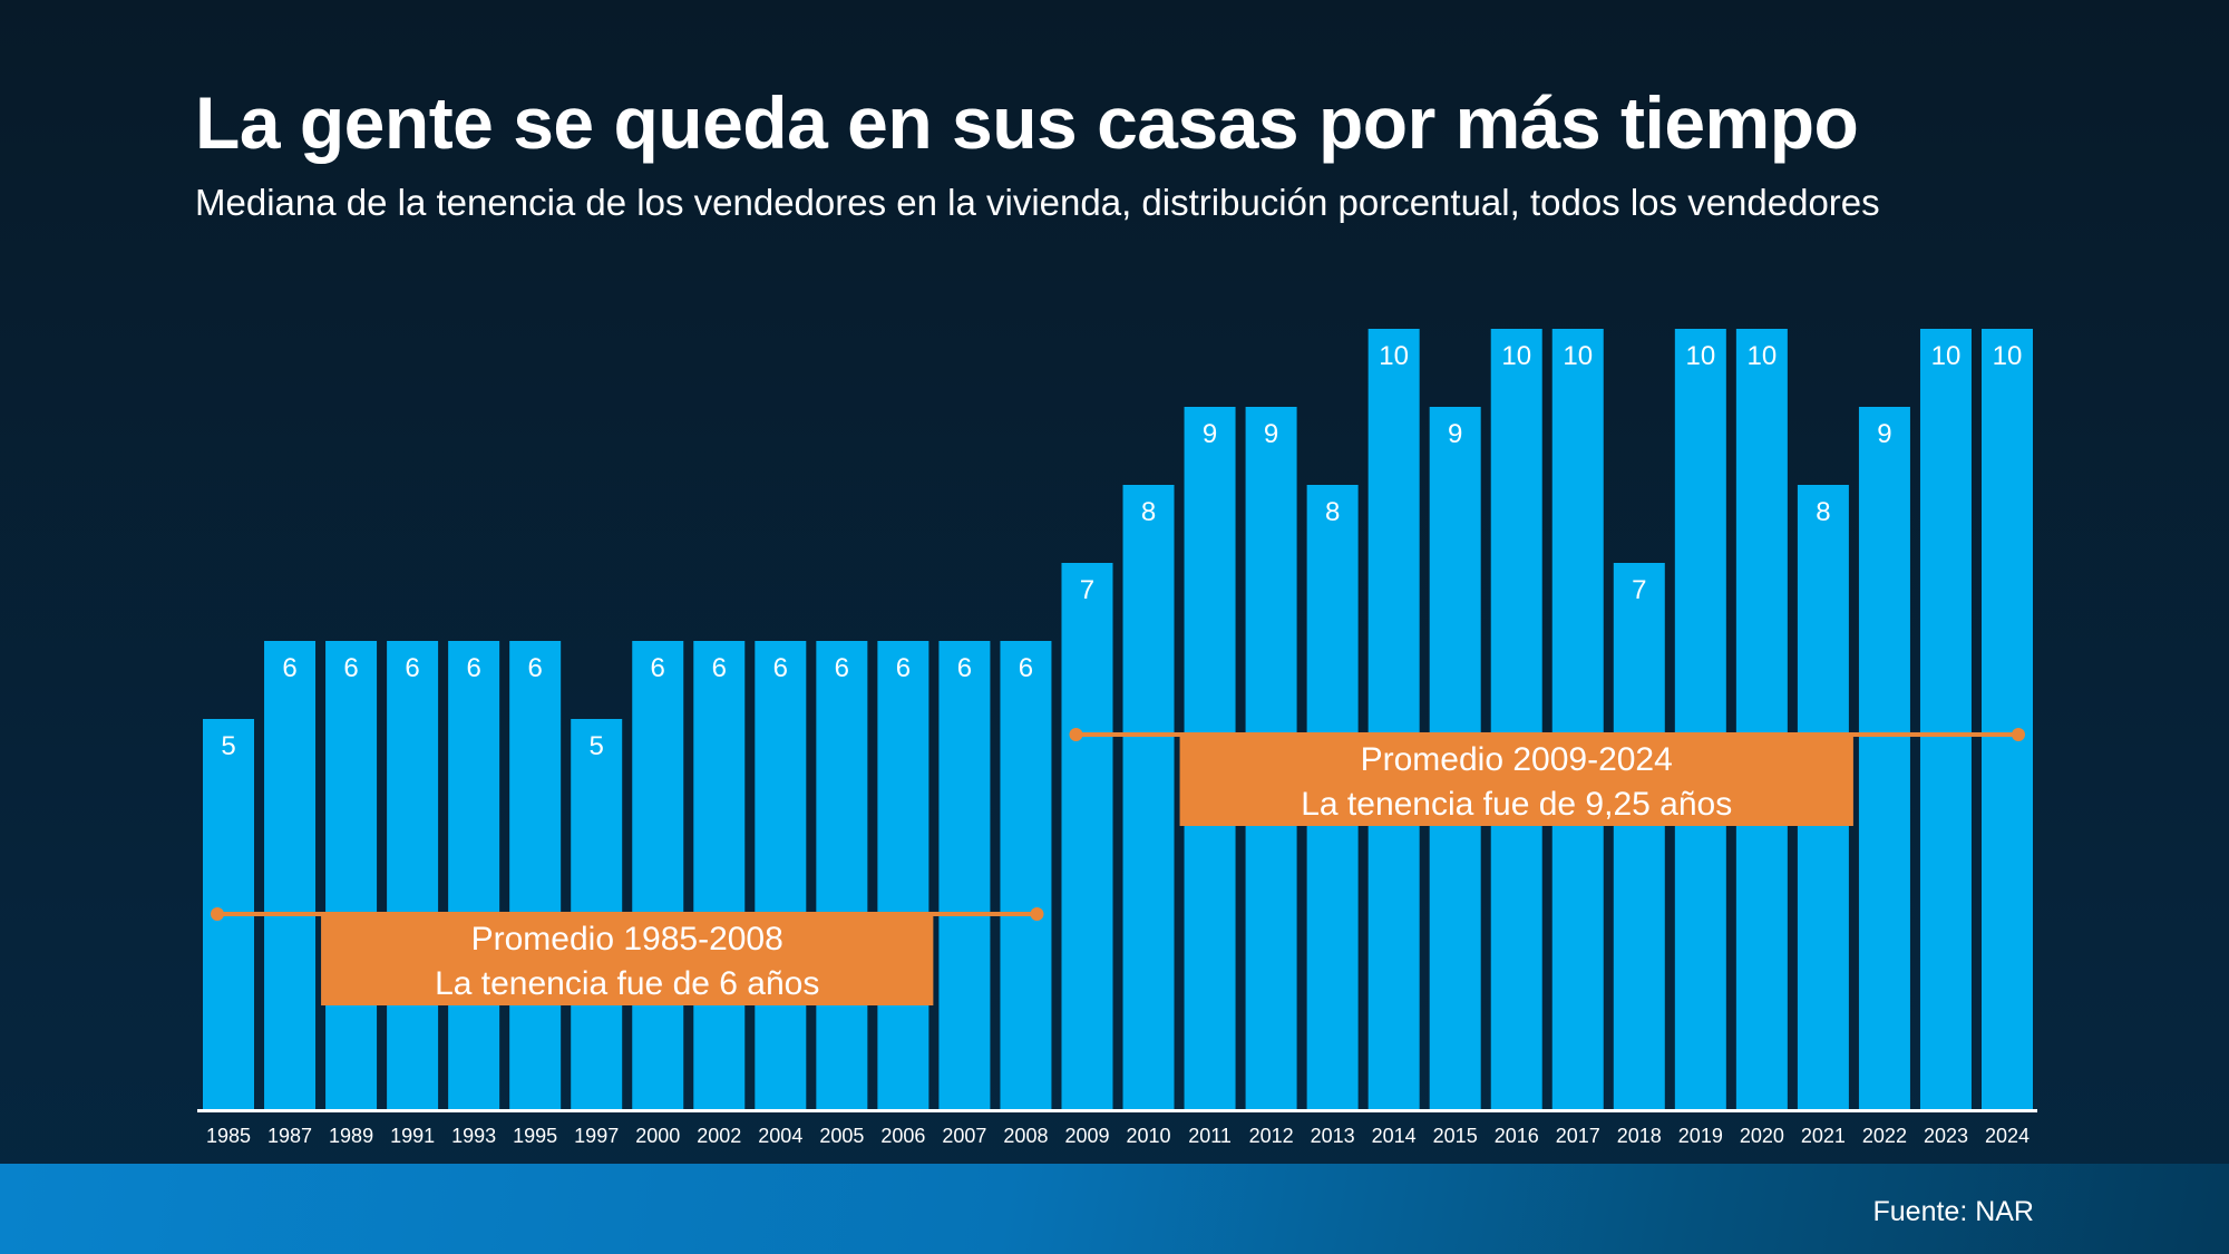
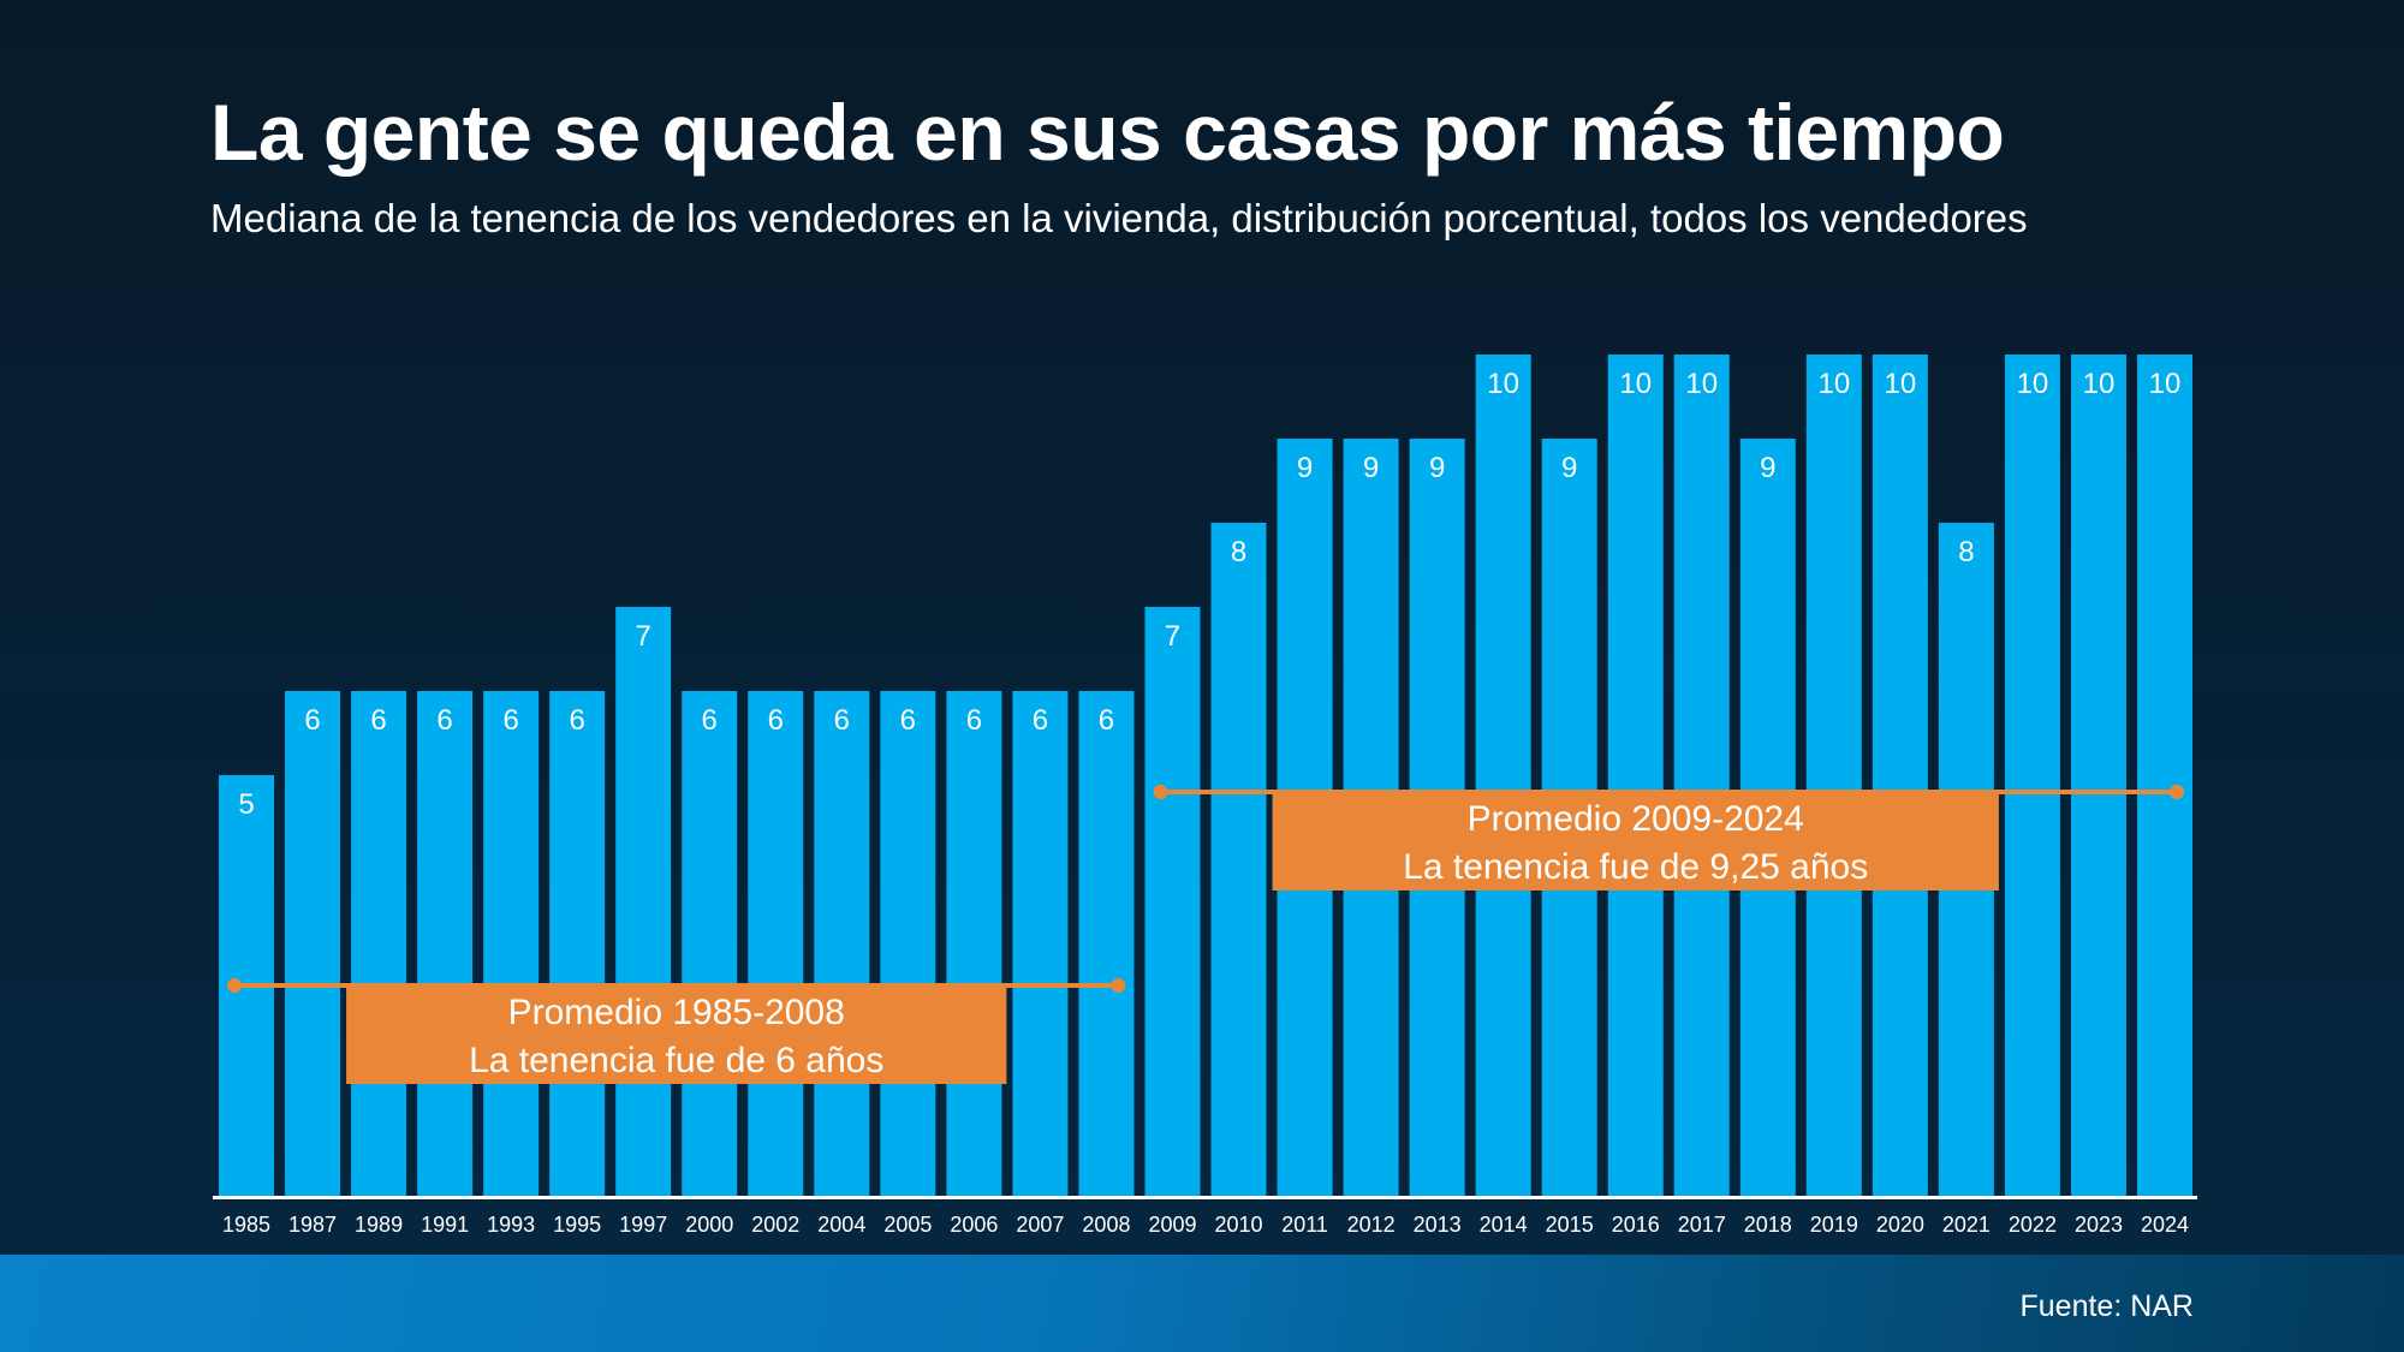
1997: 5 -> 7
2013: 8 -> 9
2018: 7 -> 9
2022: 9 -> 10
